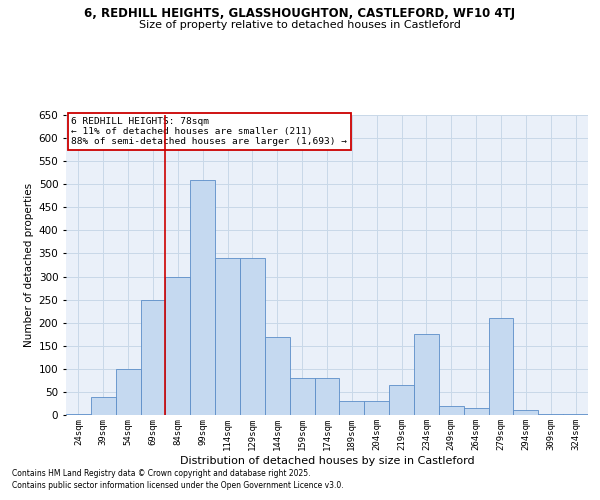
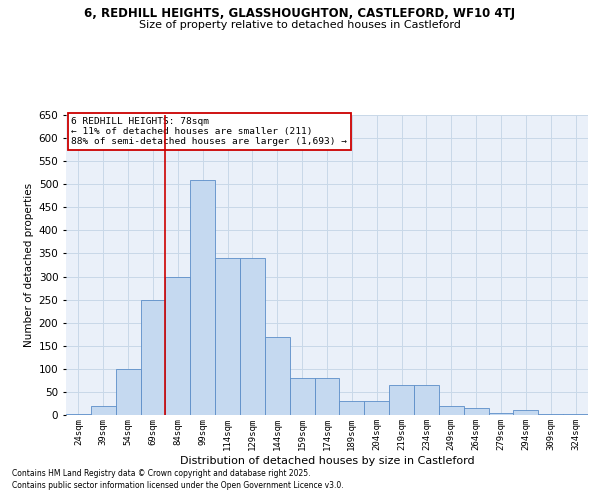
39sqm: 40 -> 20
234sqm: 175 -> 65
279sqm: 210 -> 5
